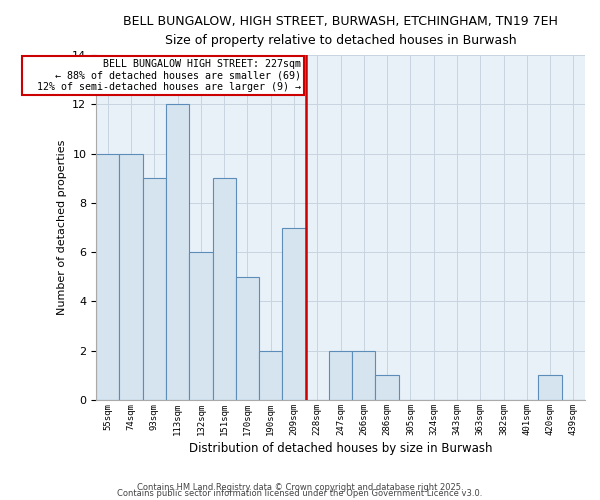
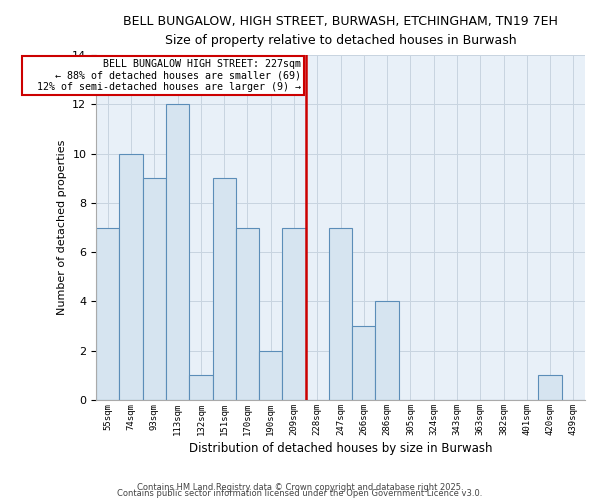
55sqm: 10 -> 7
132sqm: 6 -> 1
170sqm: 5 -> 7
247sqm: 2 -> 7
266sqm: 2 -> 3
286sqm: 1 -> 4
